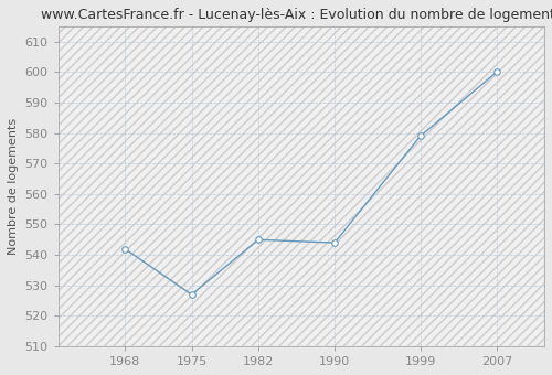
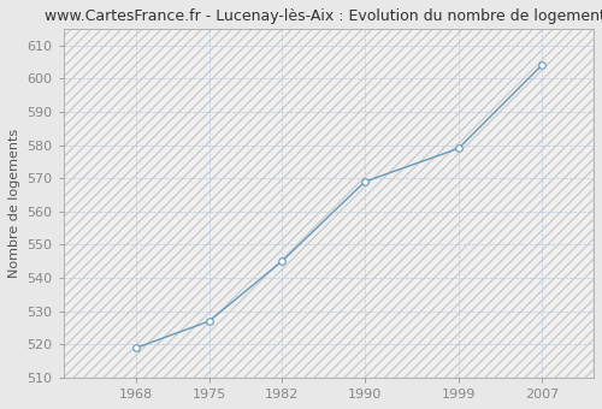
1968: 542 -> 519
1990: 544 -> 569
2007: 600 -> 604
